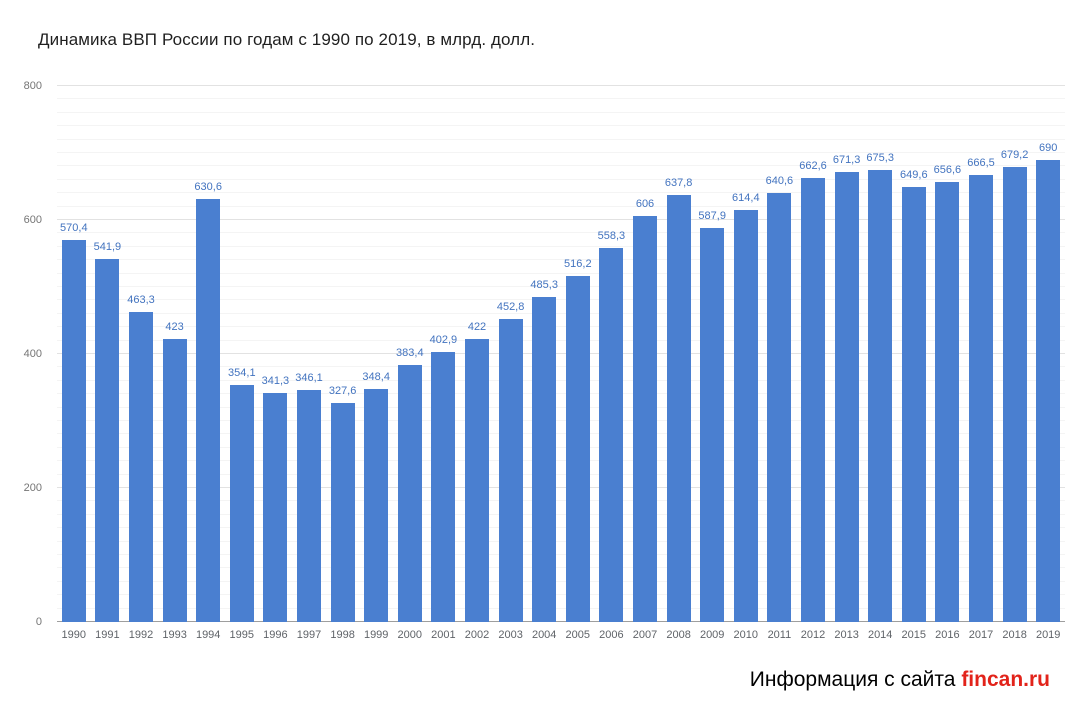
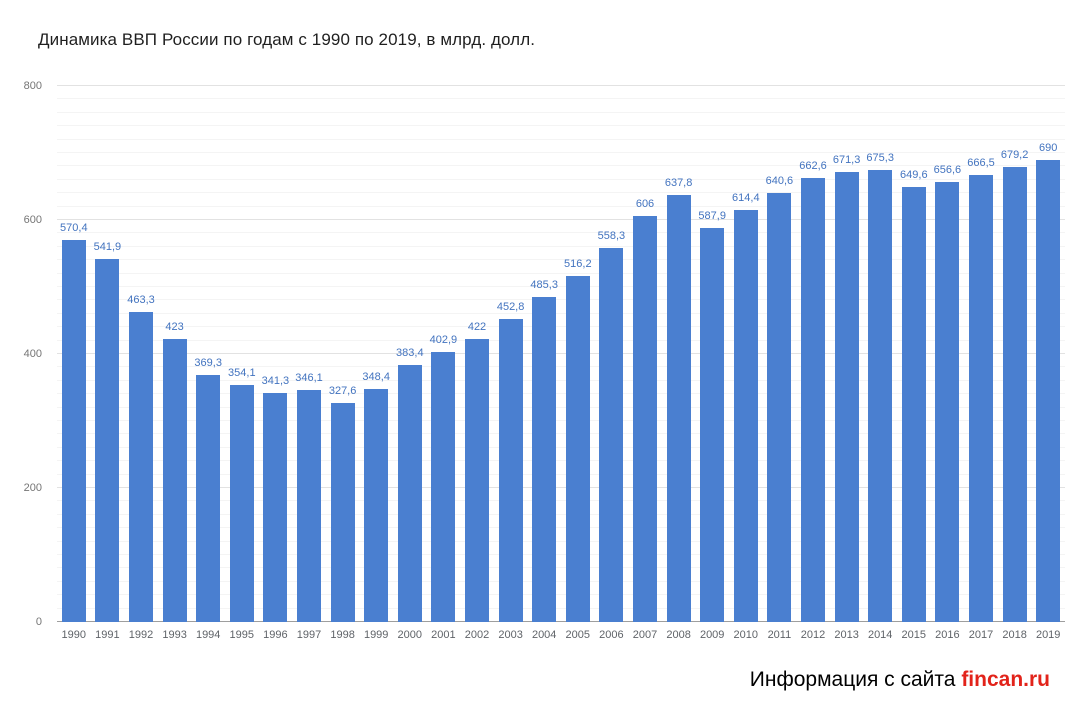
1994: 630,6 -> 369,3
